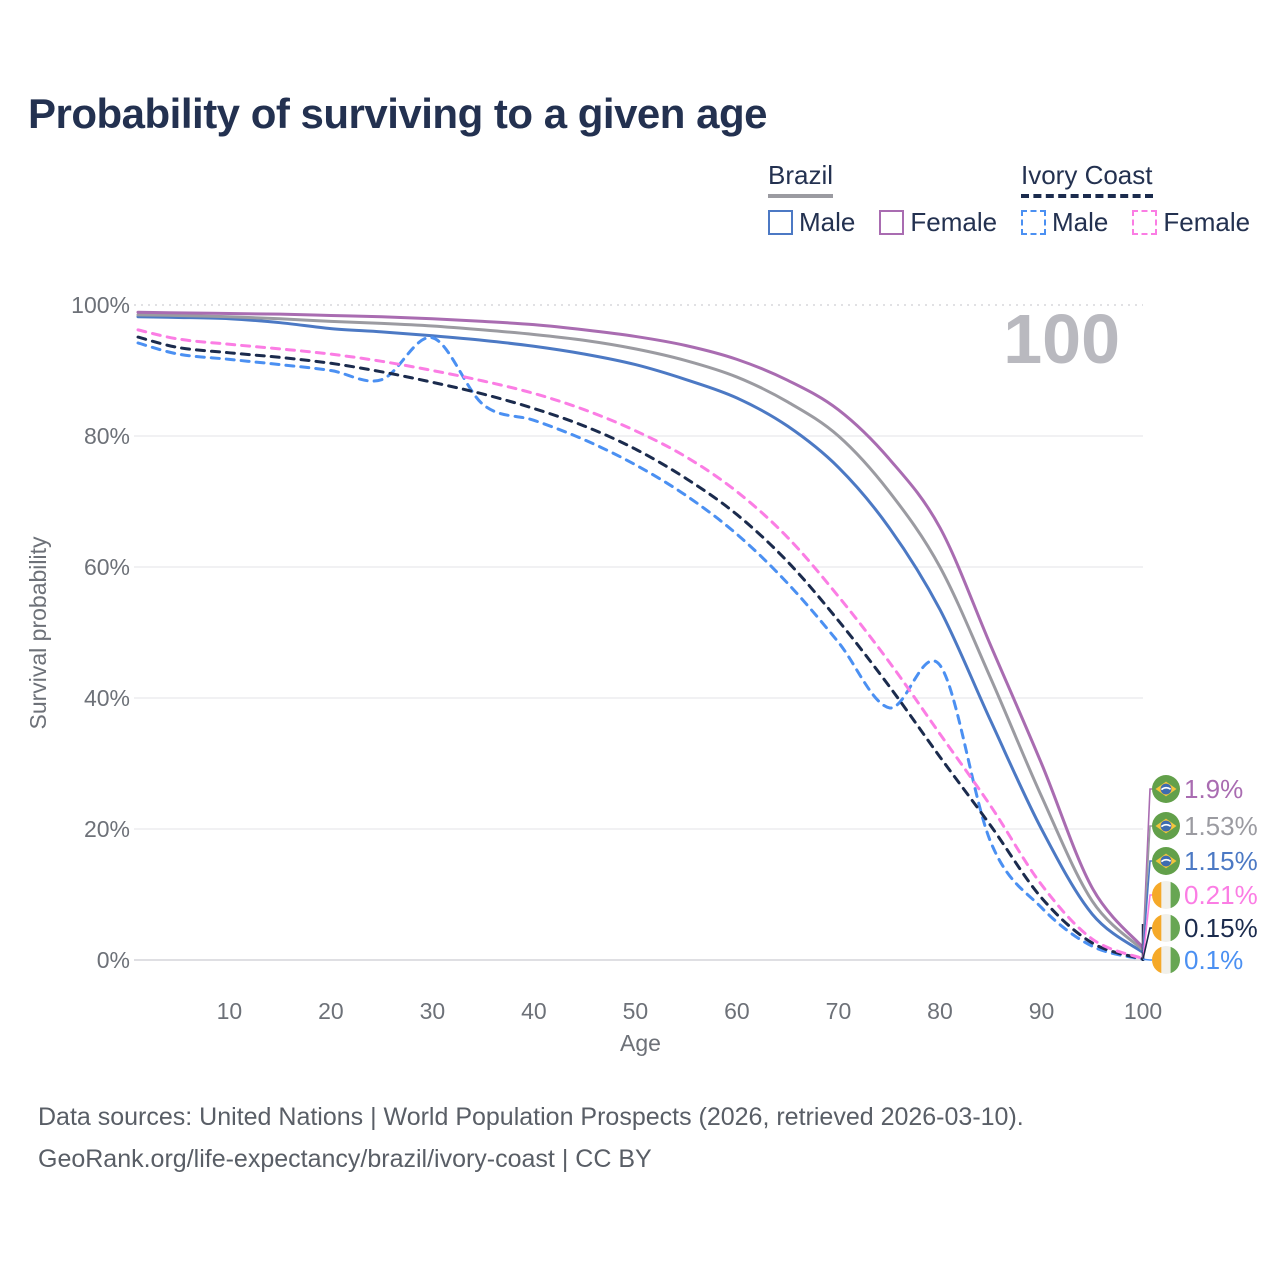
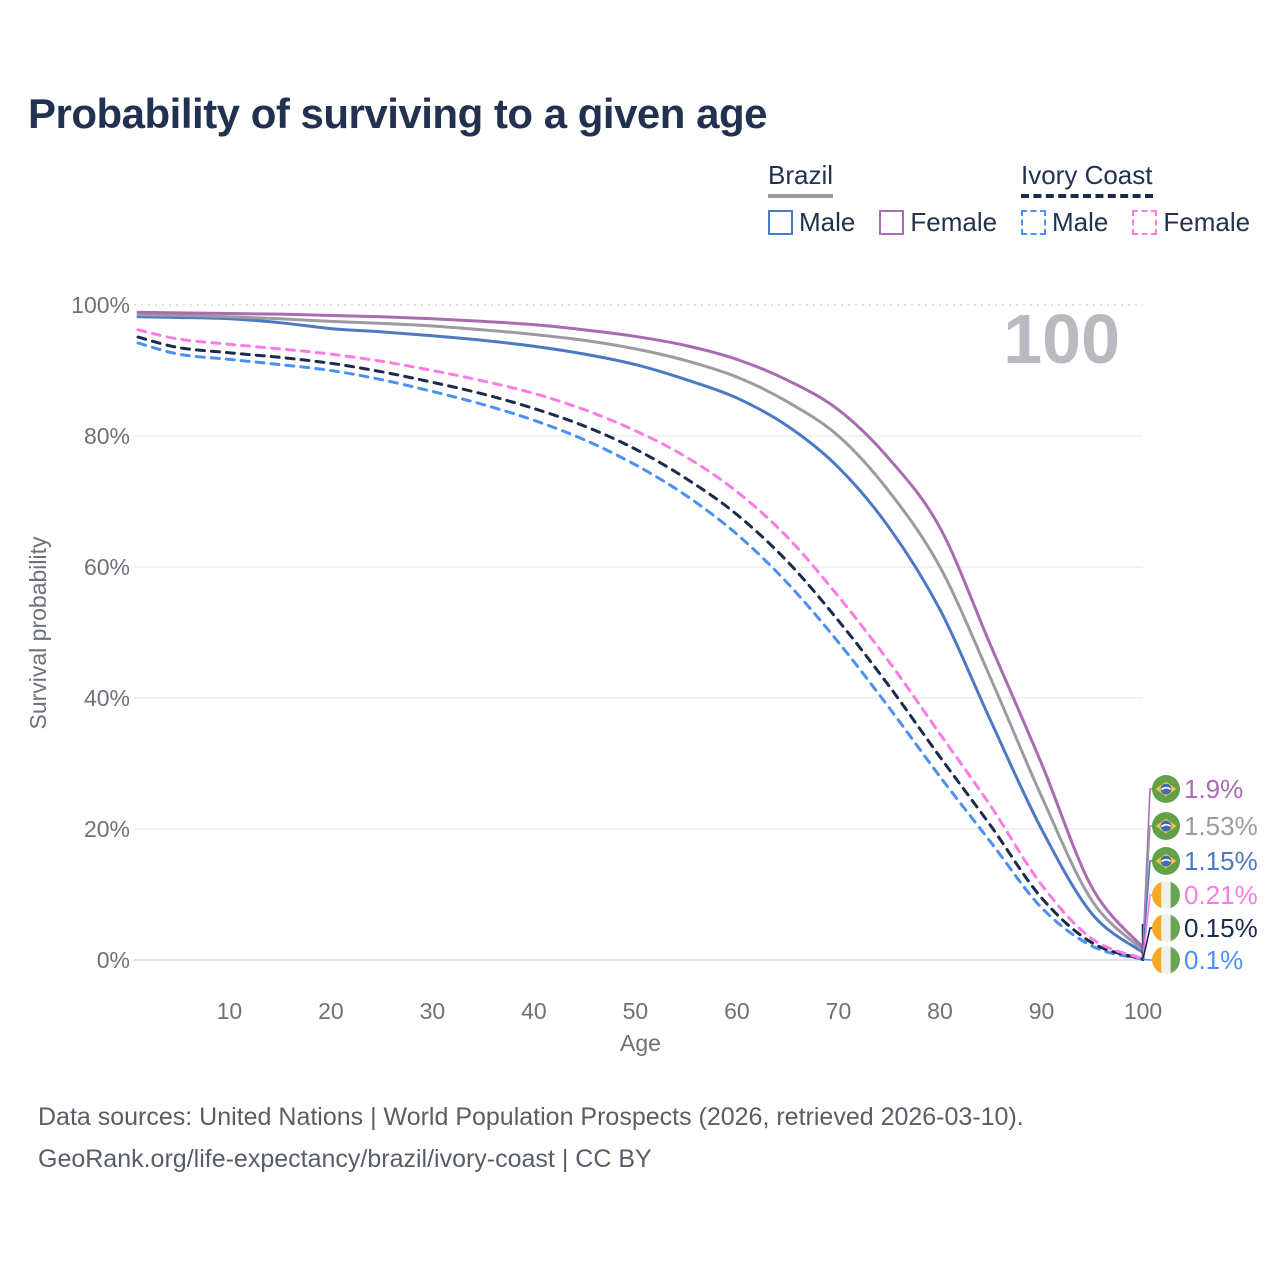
Ivory Coast Male/30: 95% -> 87%
Ivory Coast Male/80: 45% -> 28%
